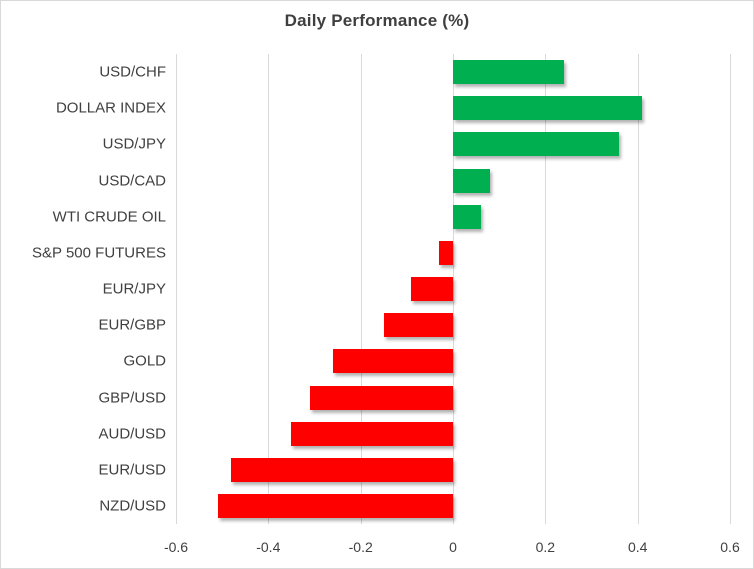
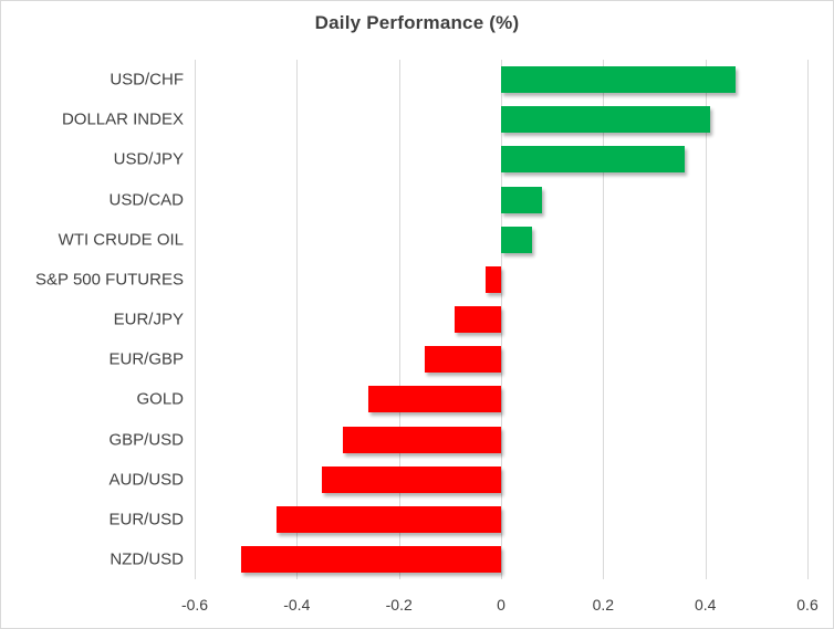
USD/CHF: 0.24 -> 0.46
EUR/USD: -0.48 -> -0.44
